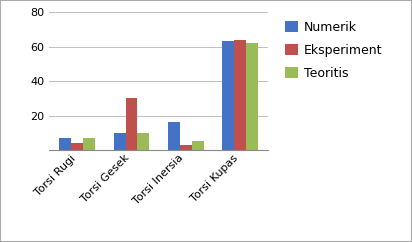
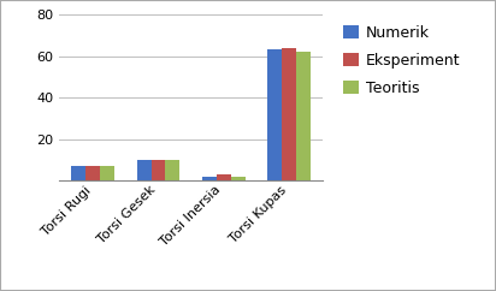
Eksperiment/Torsi Rugi: 4 -> 7
Eksperiment/Torsi Gesek: 30 -> 10
Numerik/Torsi Inersia: 16 -> 2
Teoritis/Torsi Inersia: 5 -> 2
